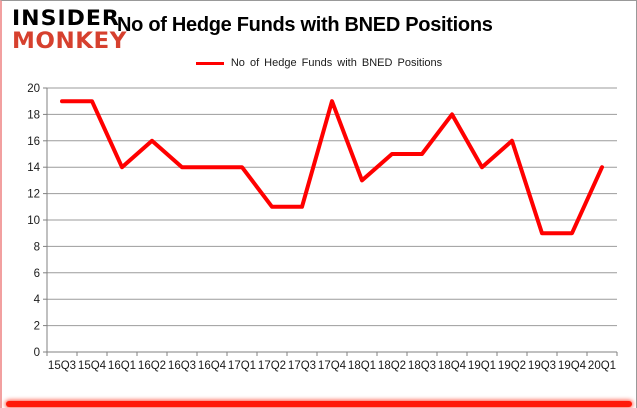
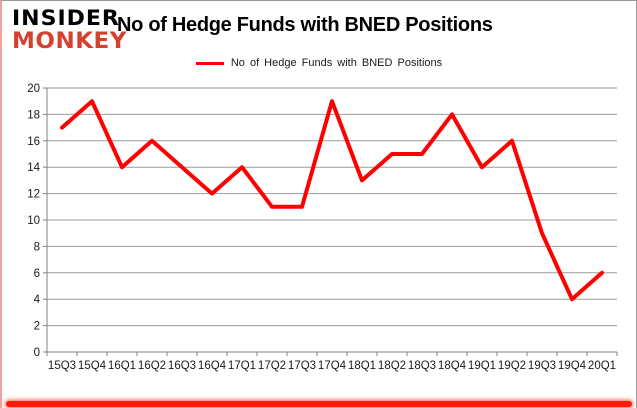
15Q3: 19 -> 17
16Q4: 14 -> 12
19Q4: 9 -> 4
20Q1: 14 -> 6
